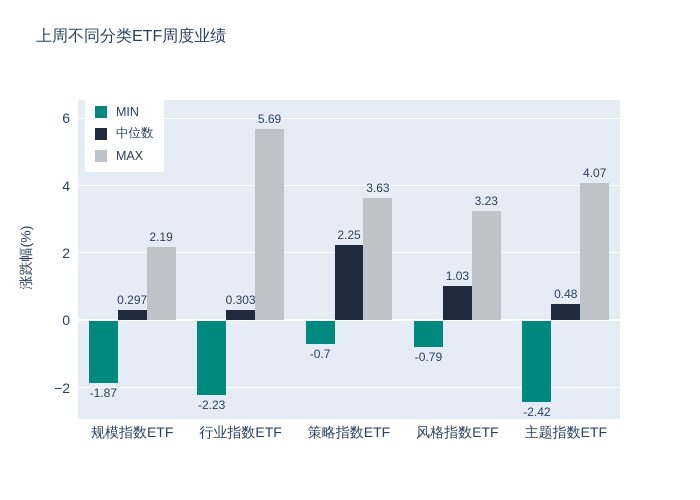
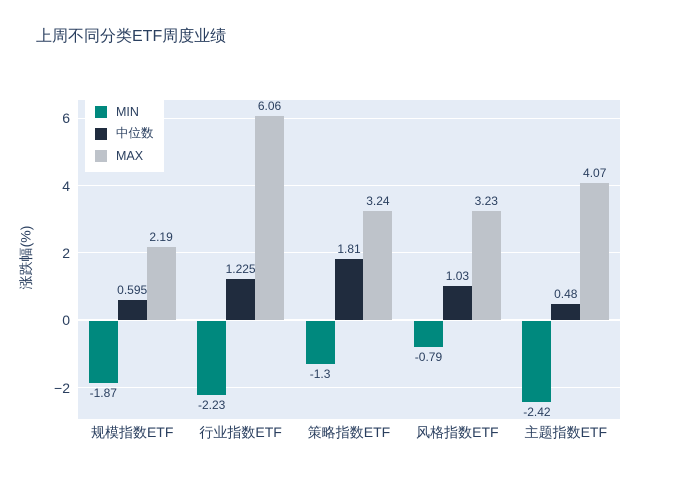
中位数/规模指数ETF: 0.297 -> 0.595
中位数/行业指数ETF: 0.303 -> 1.225
MAX/行业指数ETF: 5.69 -> 6.06
MIN/策略指数ETF: -0.7 -> -1.3
中位数/策略指数ETF: 2.25 -> 1.81
MAX/策略指数ETF: 3.63 -> 3.24
